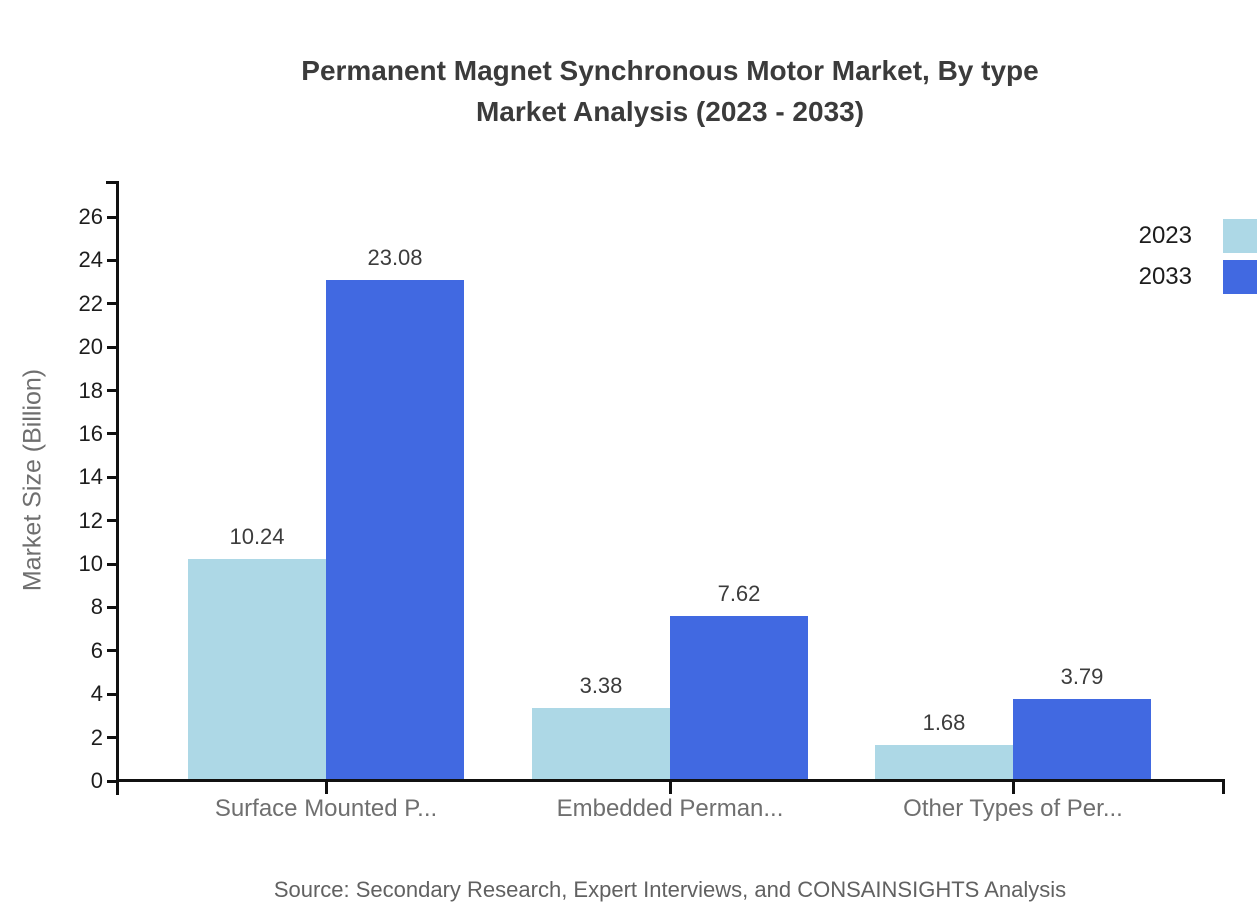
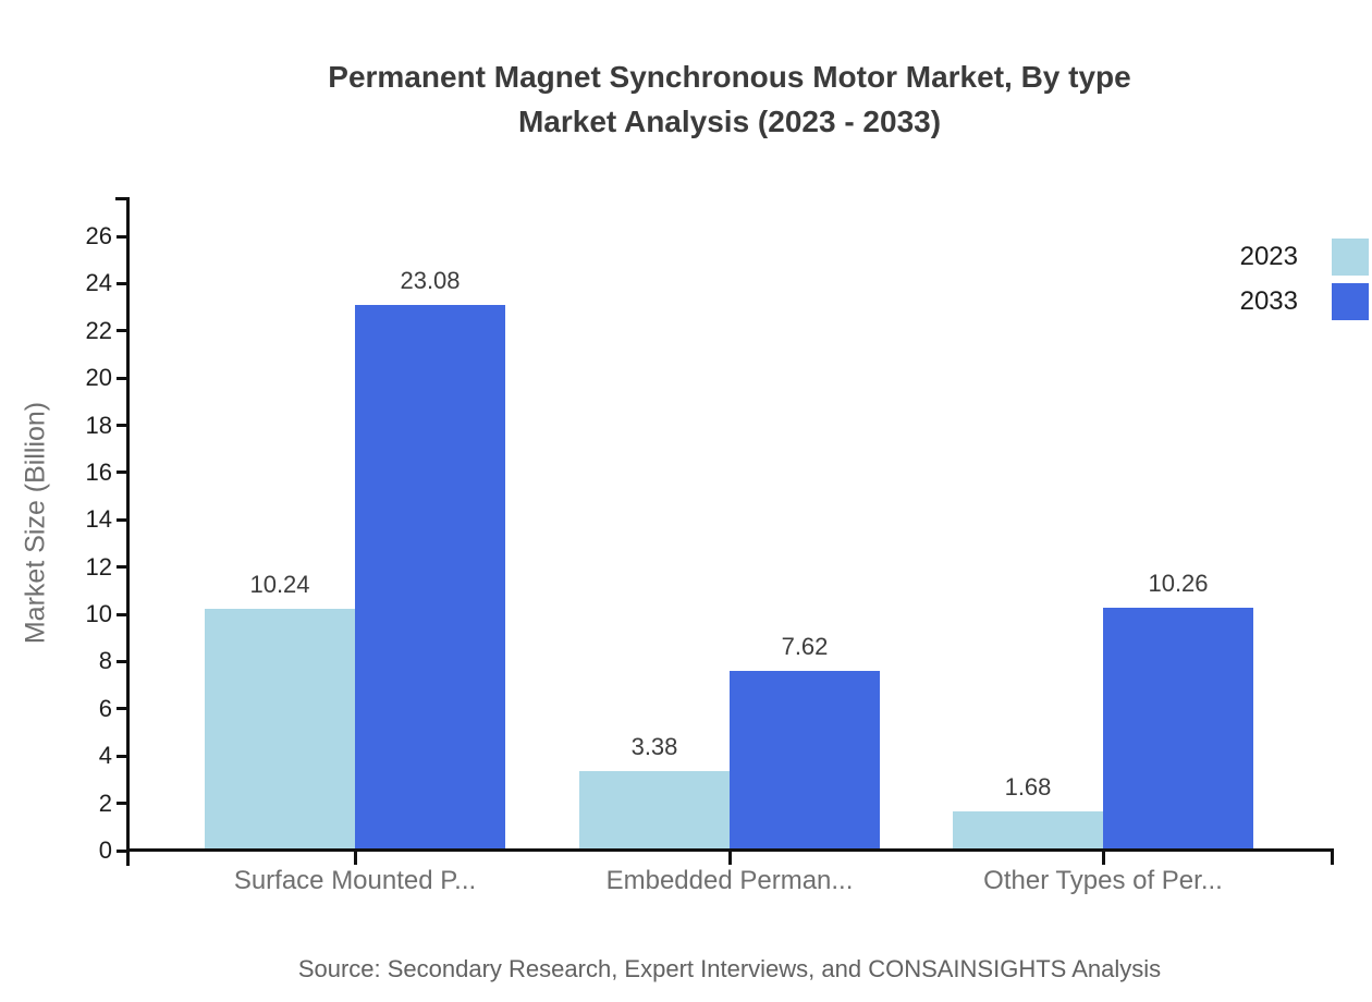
2033/Other Types of Per...: 3.79 -> 10.26
